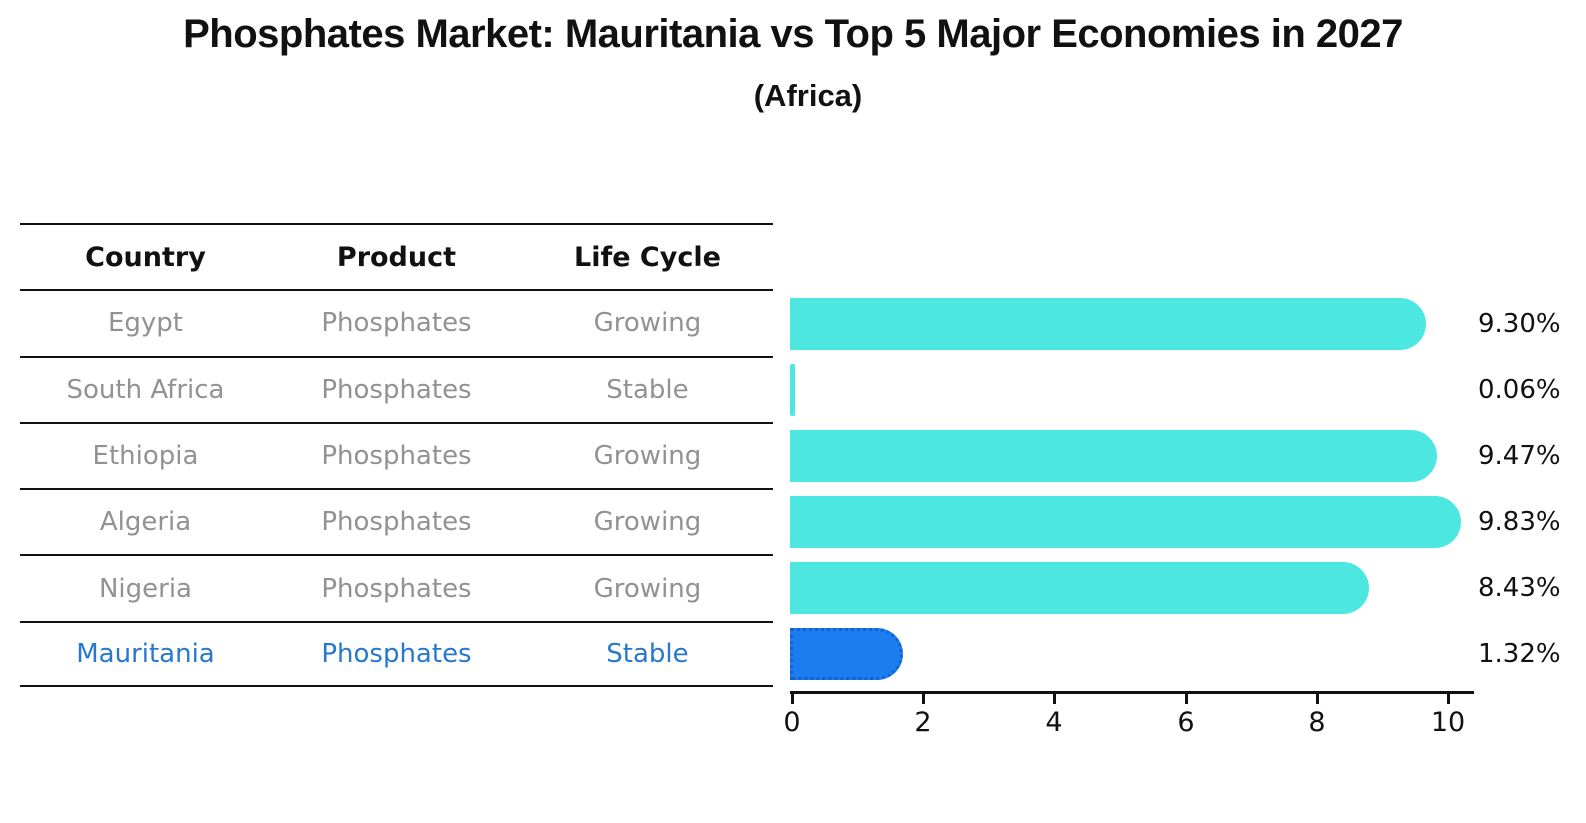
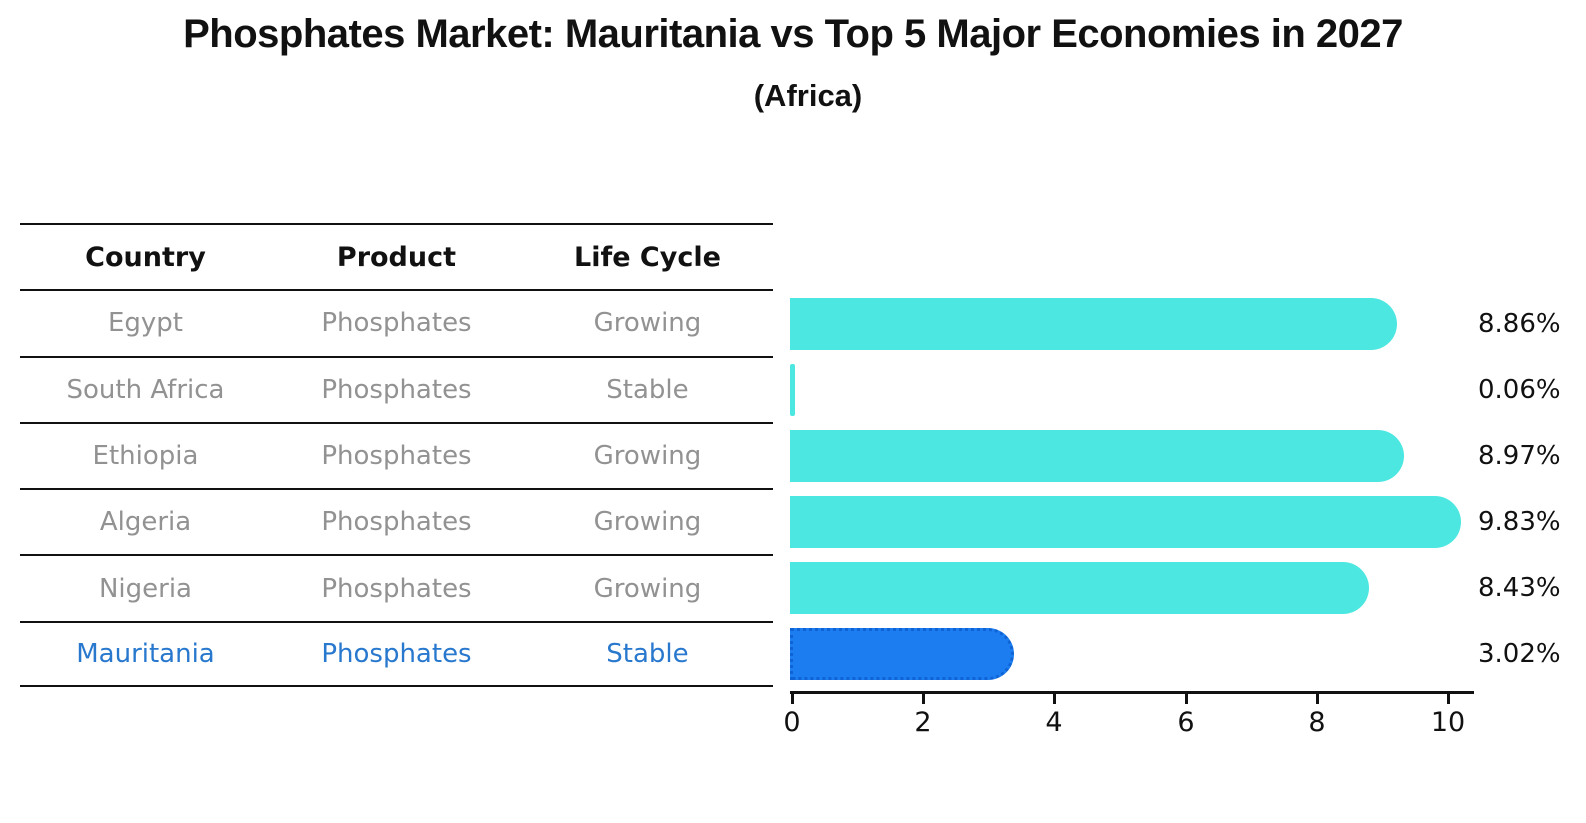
Egypt: 9.30% -> 8.86%
Ethiopia: 9.47% -> 8.97%
Mauritania: 1.32% -> 3.02%
